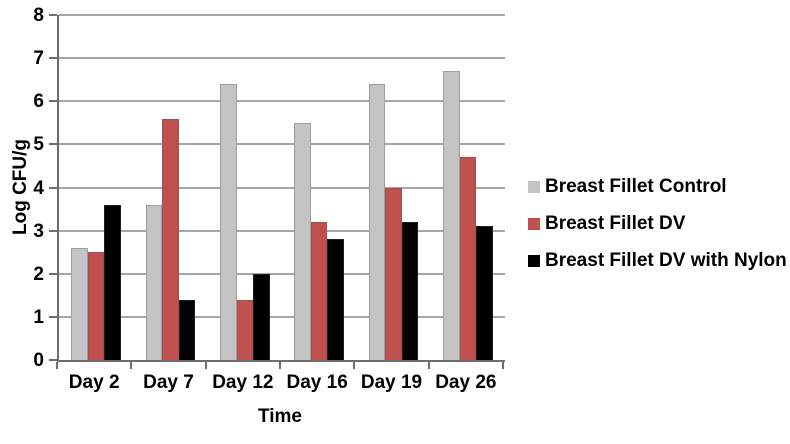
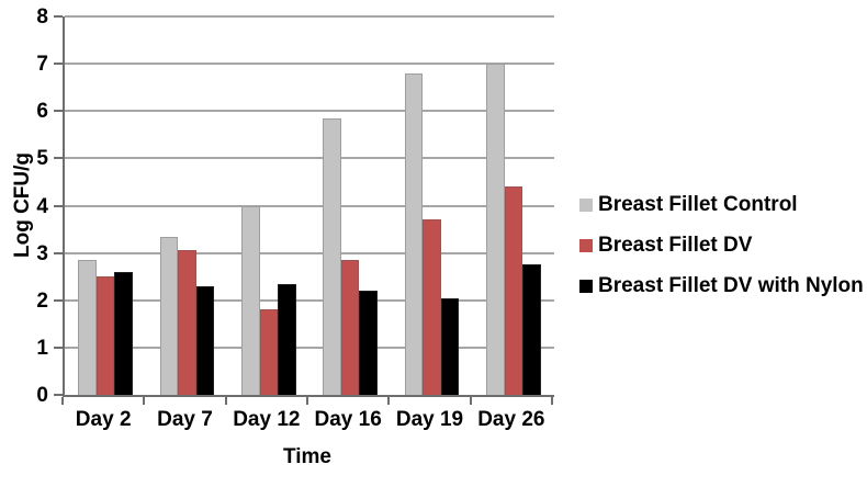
Breast Fillet Control/Day 2: 2.6 -> 2.9
Breast Fillet DV with Nylon/Day 2: 3.6 -> 2.6
Breast Fillet Control/Day 7: 3.6 -> 3.4
Breast Fillet DV/Day 7: 5.6 -> 3.0
Breast Fillet DV with Nylon/Day 7: 1.4 -> 2.3
Breast Fillet Control/Day 12: 6.4 -> 4.0
Breast Fillet DV/Day 12: 1.4 -> 1.8
Breast Fillet DV with Nylon/Day 12: 2.0 -> 2.4
Breast Fillet Control/Day 16: 5.5 -> 5.8
Breast Fillet DV/Day 16: 3.2 -> 2.9
Breast Fillet DV with Nylon/Day 16: 2.8 -> 2.2
Breast Fillet Control/Day 19: 6.4 -> 6.8
Breast Fillet DV/Day 19: 4.0 -> 3.7
Breast Fillet DV with Nylon/Day 19: 3.2 -> 2.0
Breast Fillet Control/Day 26: 6.7 -> 7.0
Breast Fillet DV/Day 26: 4.7 -> 4.4
Breast Fillet DV with Nylon/Day 26: 3.1 -> 2.8
